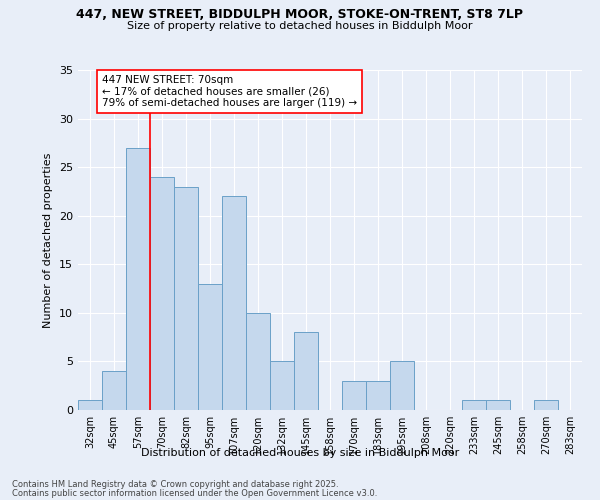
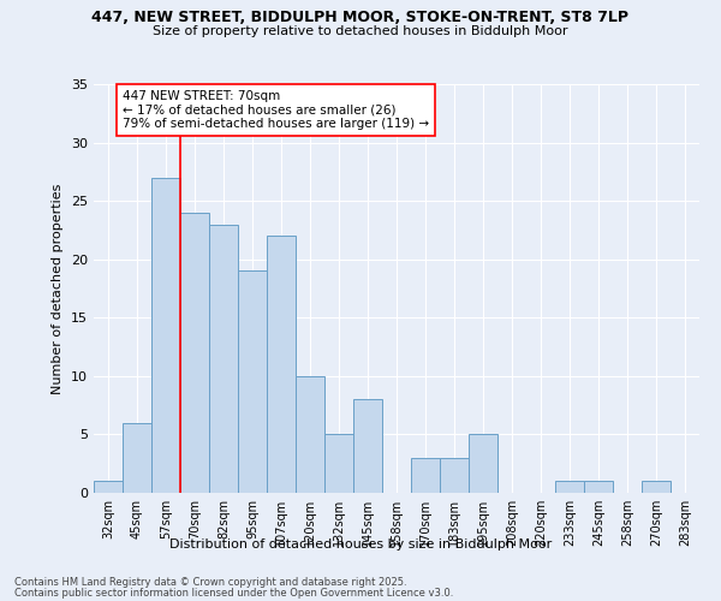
45sqm: 4 -> 6
95sqm: 13 -> 19
